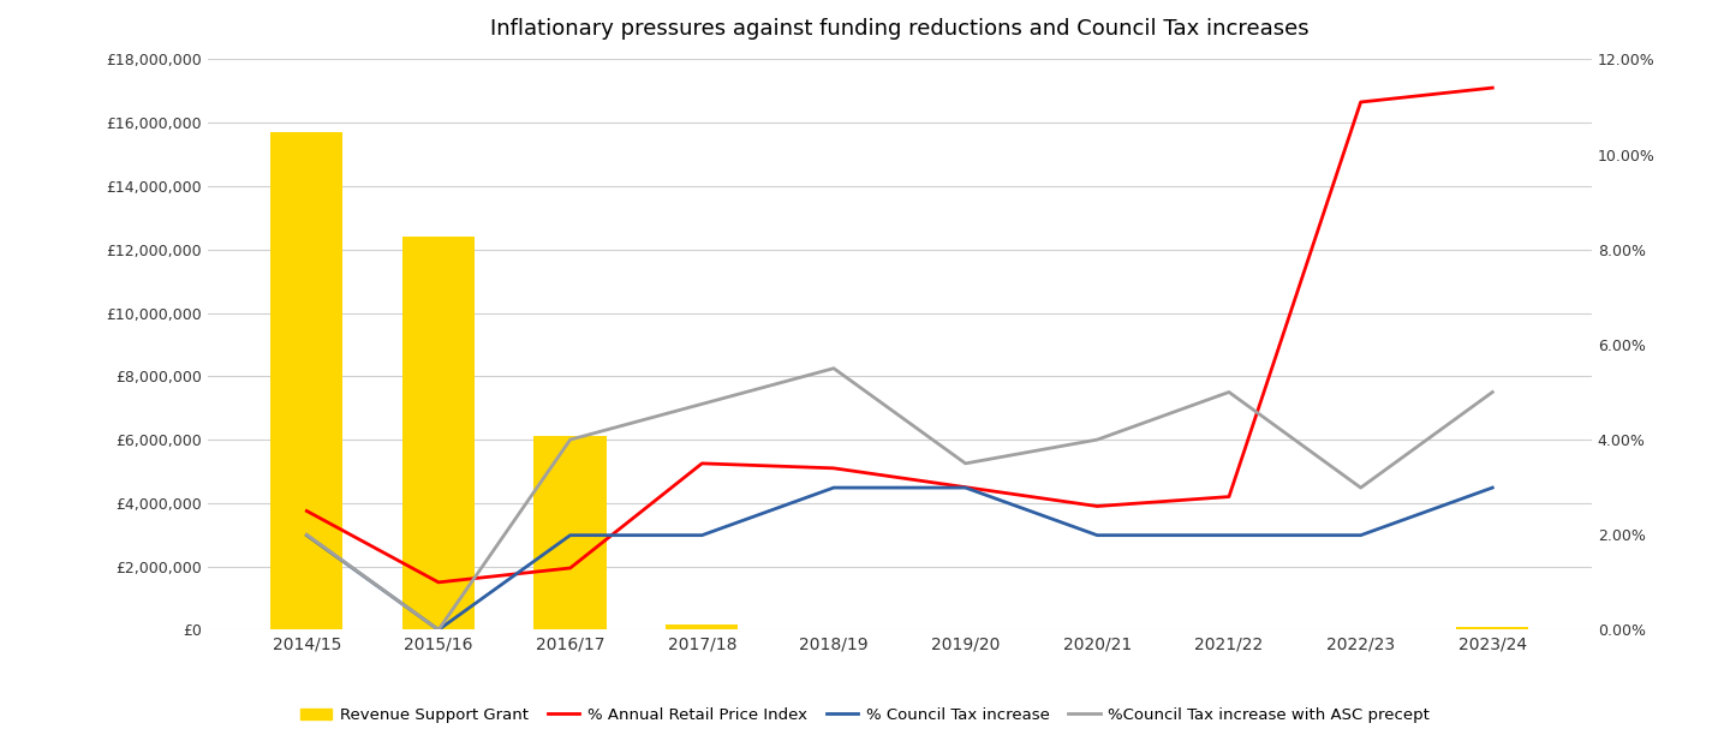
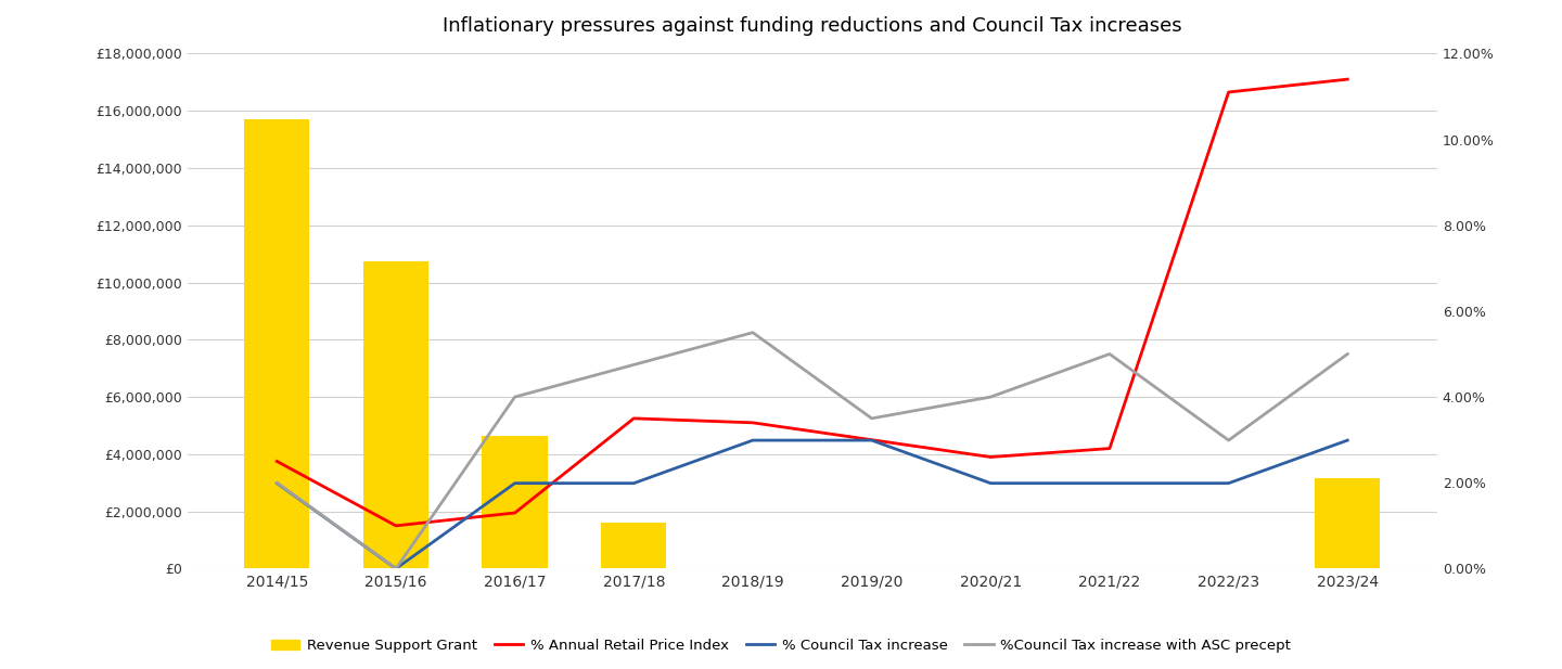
Revenue Support Grant/2015/16: £12,400,000 -> £10,750,000
Revenue Support Grant/2016/17: £6,100,000 -> £4,650,000
Revenue Support Grant/2017/18: £150,000 -> £1,600,000
Revenue Support Grant/2023/24: £100,000 -> £3,150,000
